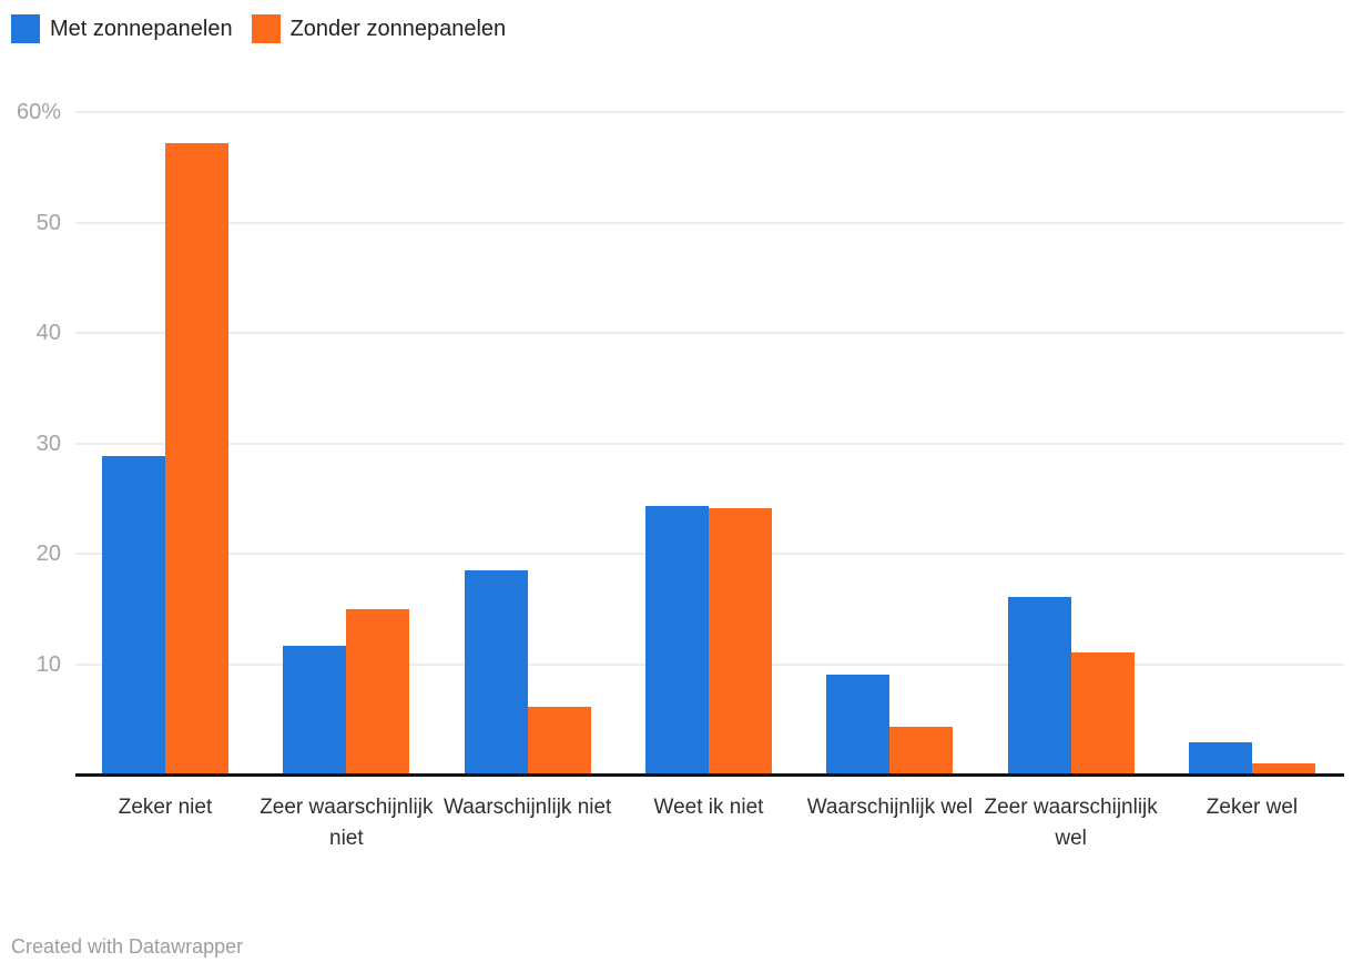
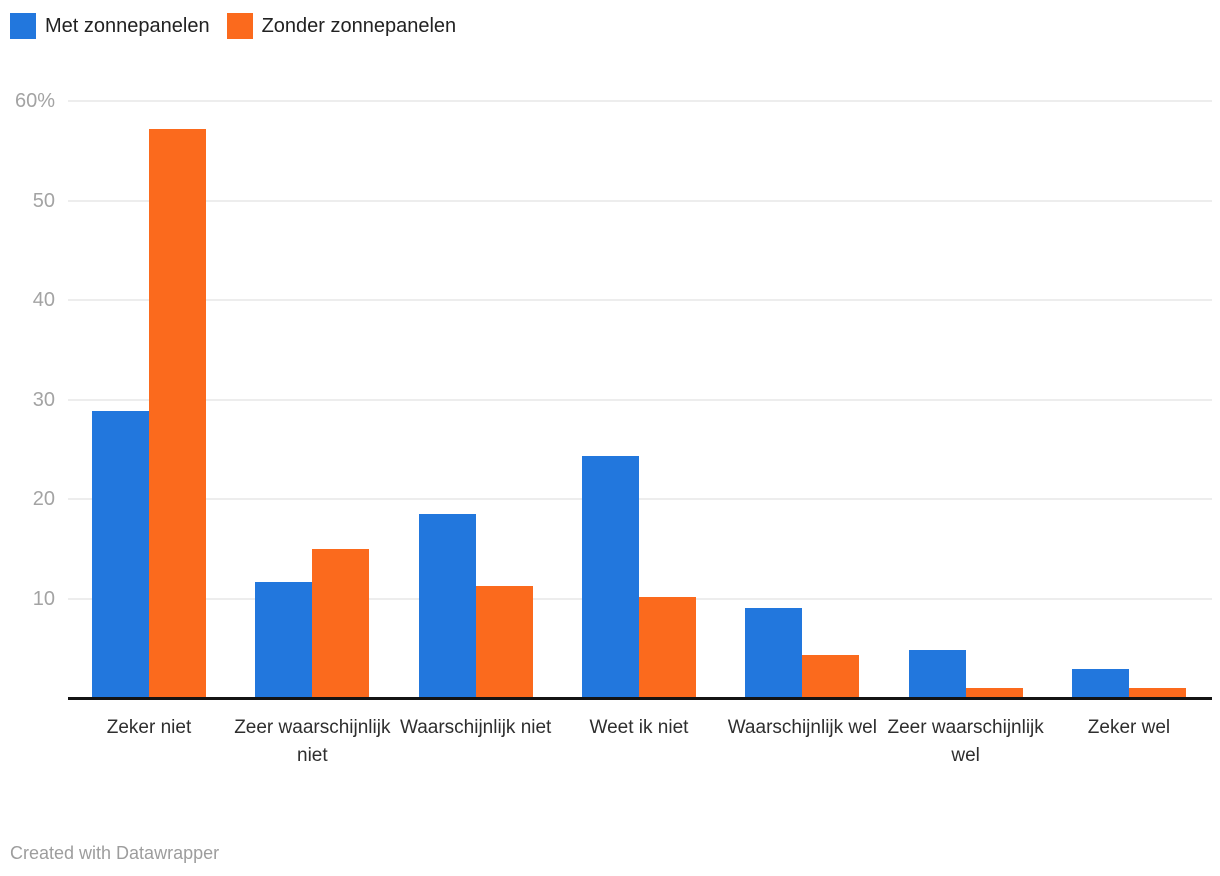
Zonder zonnepanelen/Waarschijnlijk niet: 6% -> 11%
Zonder zonnepanelen/Weet ik niet: 24% -> 10%
Met zonnepanelen/Zeer waarschijnlijk wel: 16% -> 5%
Zonder zonnepanelen/Zeer waarschijnlijk wel: 11% -> 1%
